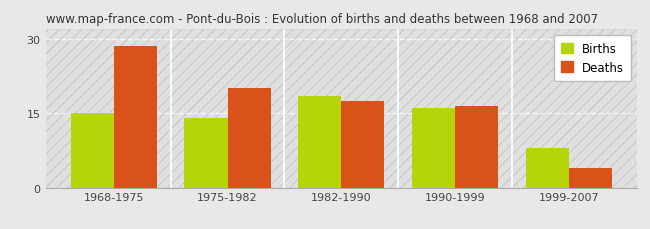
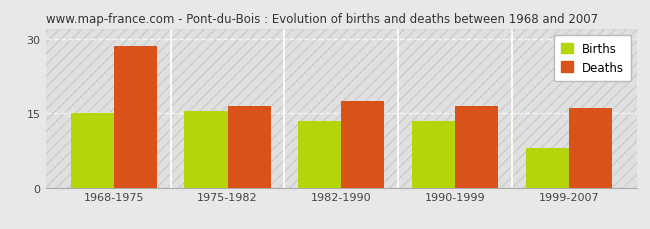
Births/1975-1982: 14.0 -> 15.5
Deaths/1975-1982: 20.0 -> 16.5
Births/1982-1990: 18.5 -> 13.5
Births/1990-1999: 16.0 -> 13.5
Deaths/1999-2007: 4.0 -> 16.0
